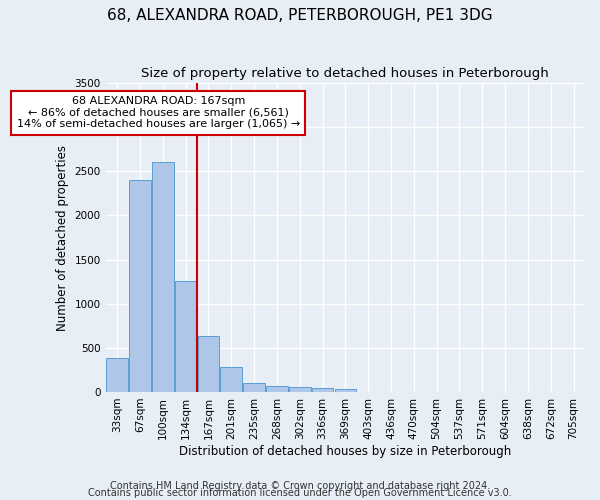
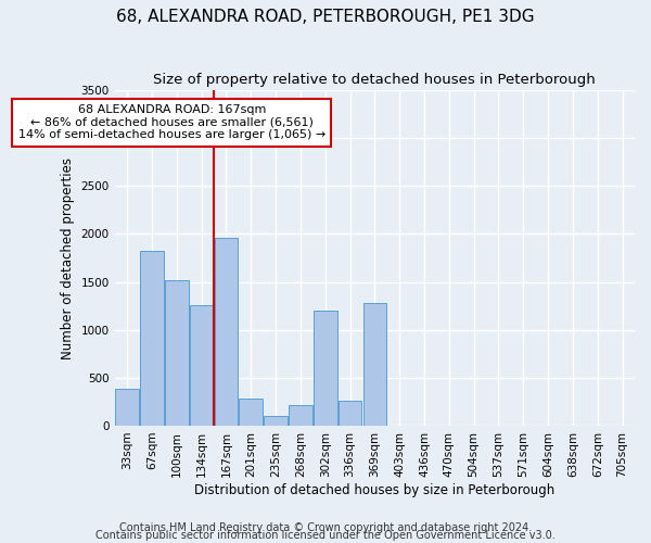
67sqm: 2400 -> 1820
100sqm: 2600 -> 1520
167sqm: 630 -> 1960
268sqm: 60 -> 220
302sqm: 60 -> 1200
336sqm: 50 -> 260
369sqm: 40 -> 1280
